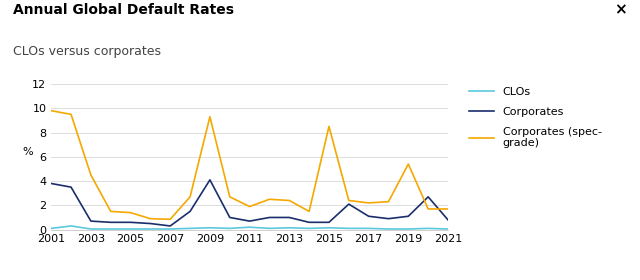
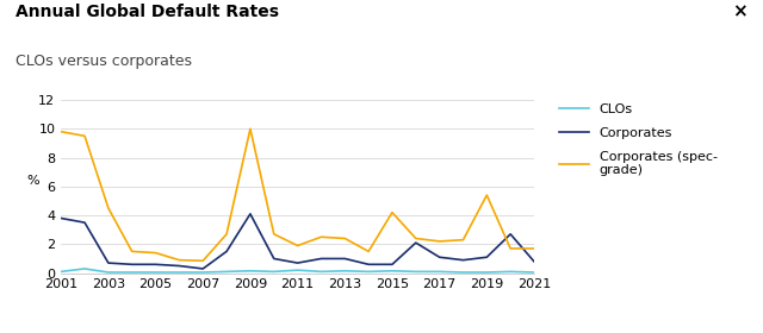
Corporates (spec- grade)/2009: 9.3 -> 10.0
Corporates (spec- grade)/2015: 8.5 -> 4.2
